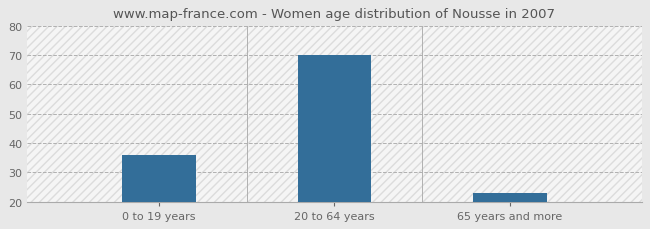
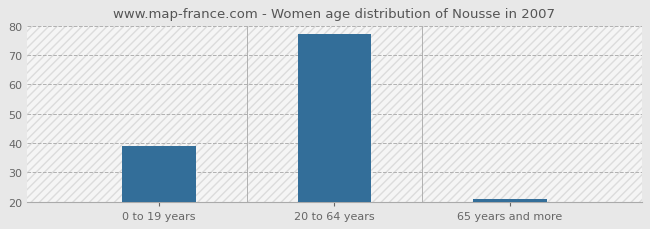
0 to 19 years: 36 -> 39
20 to 64 years: 70 -> 77
65 years and more: 23 -> 21
